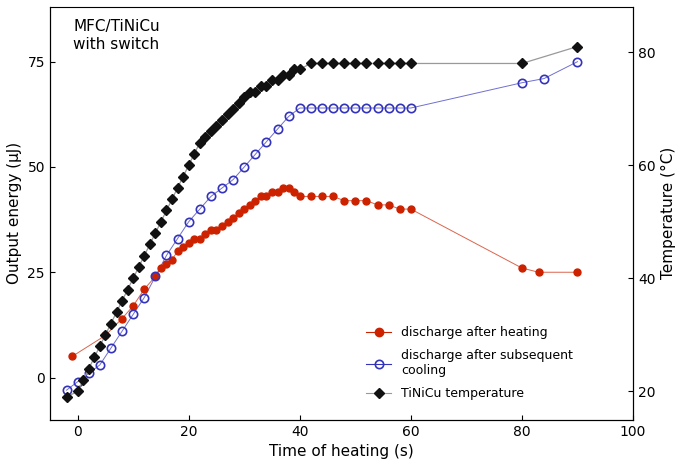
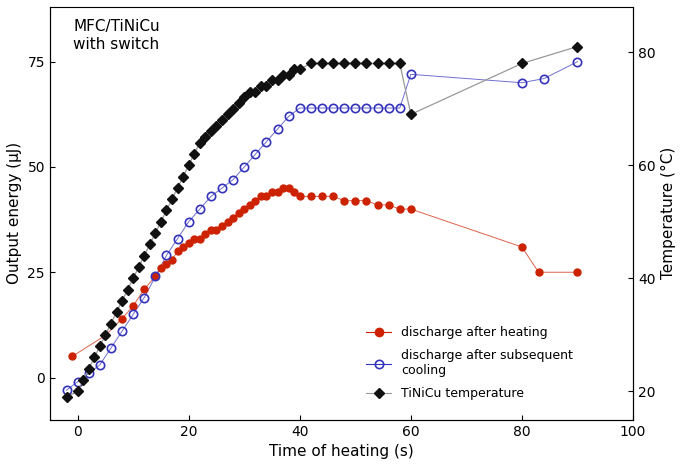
discharge after subsequent cooling/60: 64 -> 72
TiNiCu temperature/60: 78 -> 69
discharge after heating/80: 26 -> 31
